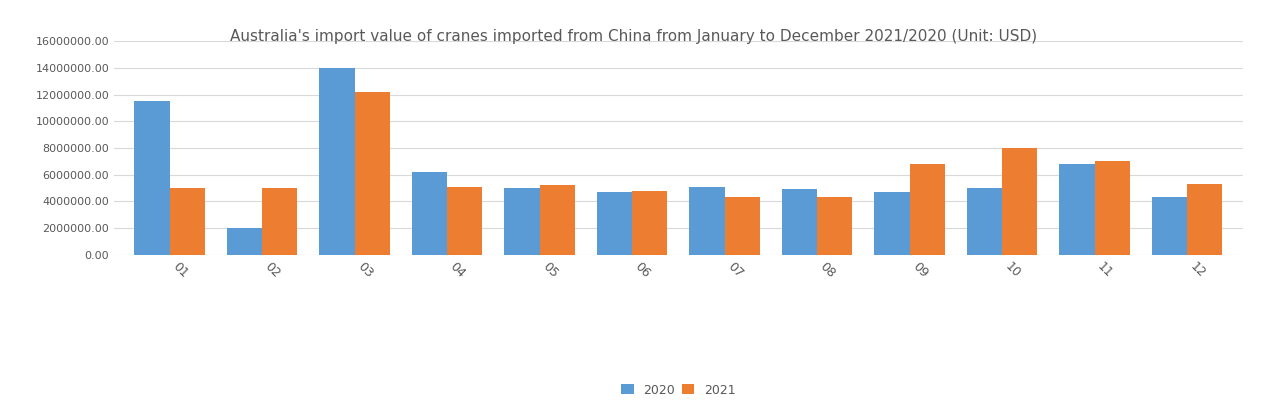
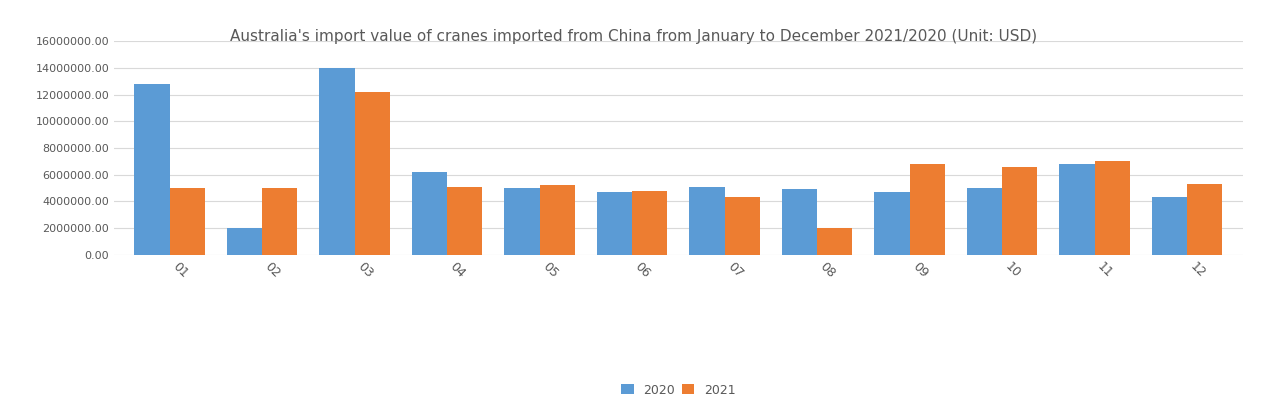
2020/01: 11500000 -> 12800000
2021/08: 4300000 -> 2000000
2021/10: 8000000 -> 6600000
